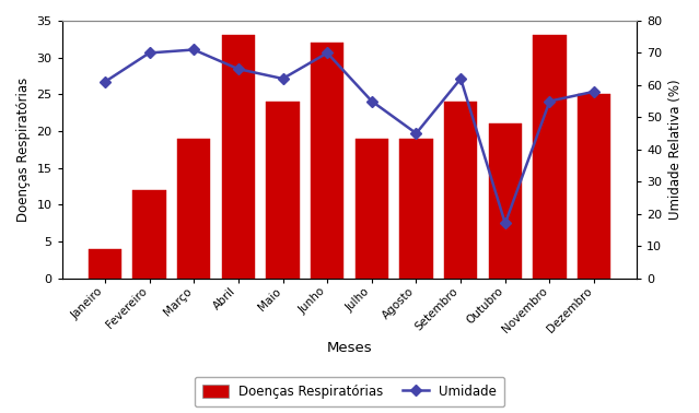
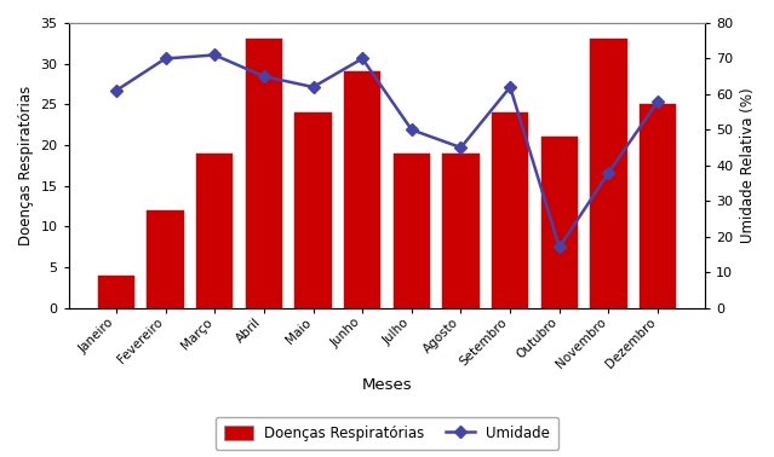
Doenças Respiratórias/Junho: 32 -> 29
Umidade/Julho: 55 -> 50
Umidade/Novembro: 55 -> 38
